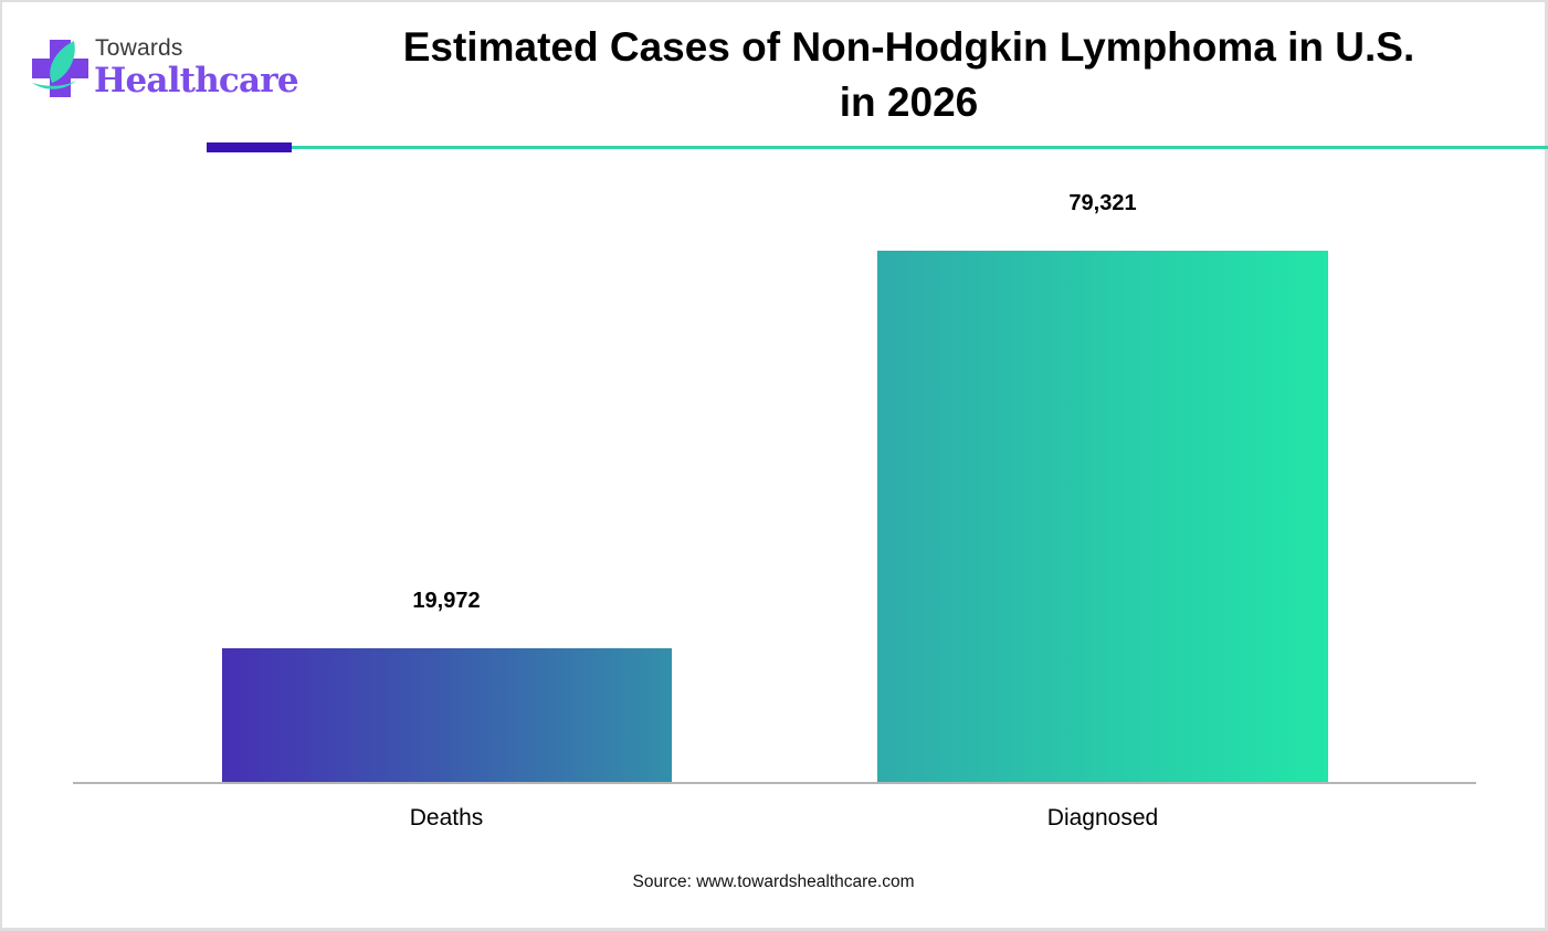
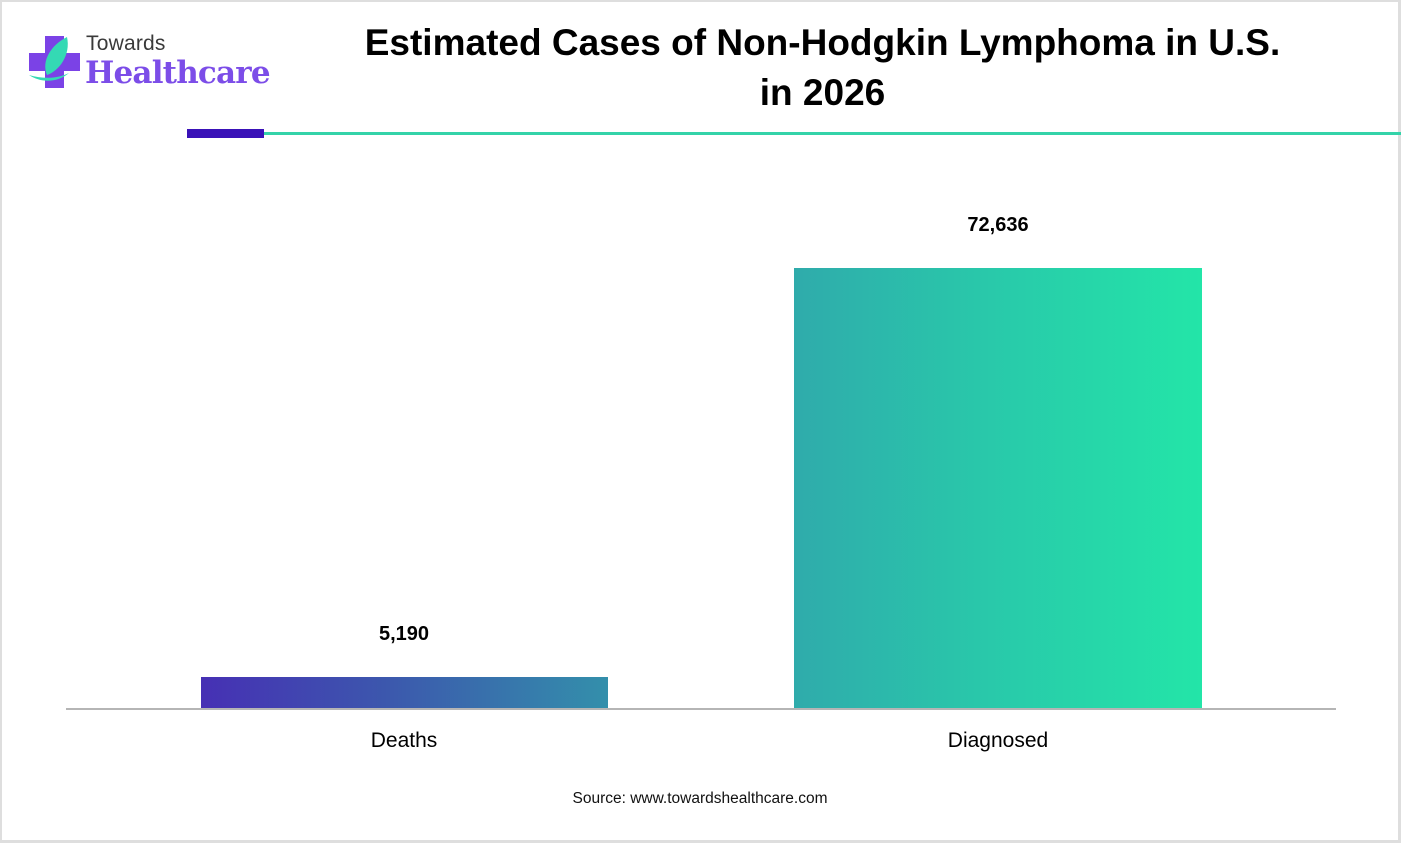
Deaths: 19,972 -> 5,190
Diagnosed: 79,321 -> 72,636
